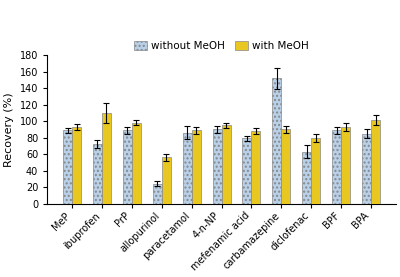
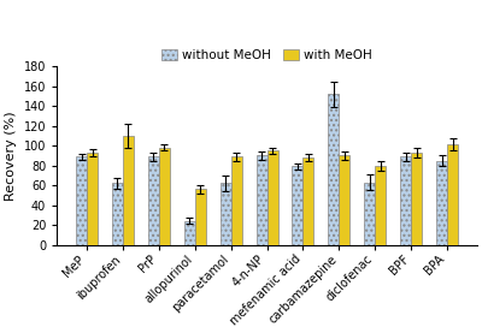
without MeOH/ibuprofen: 72 -> 62
without MeOH/paracetamol: 86 -> 62
